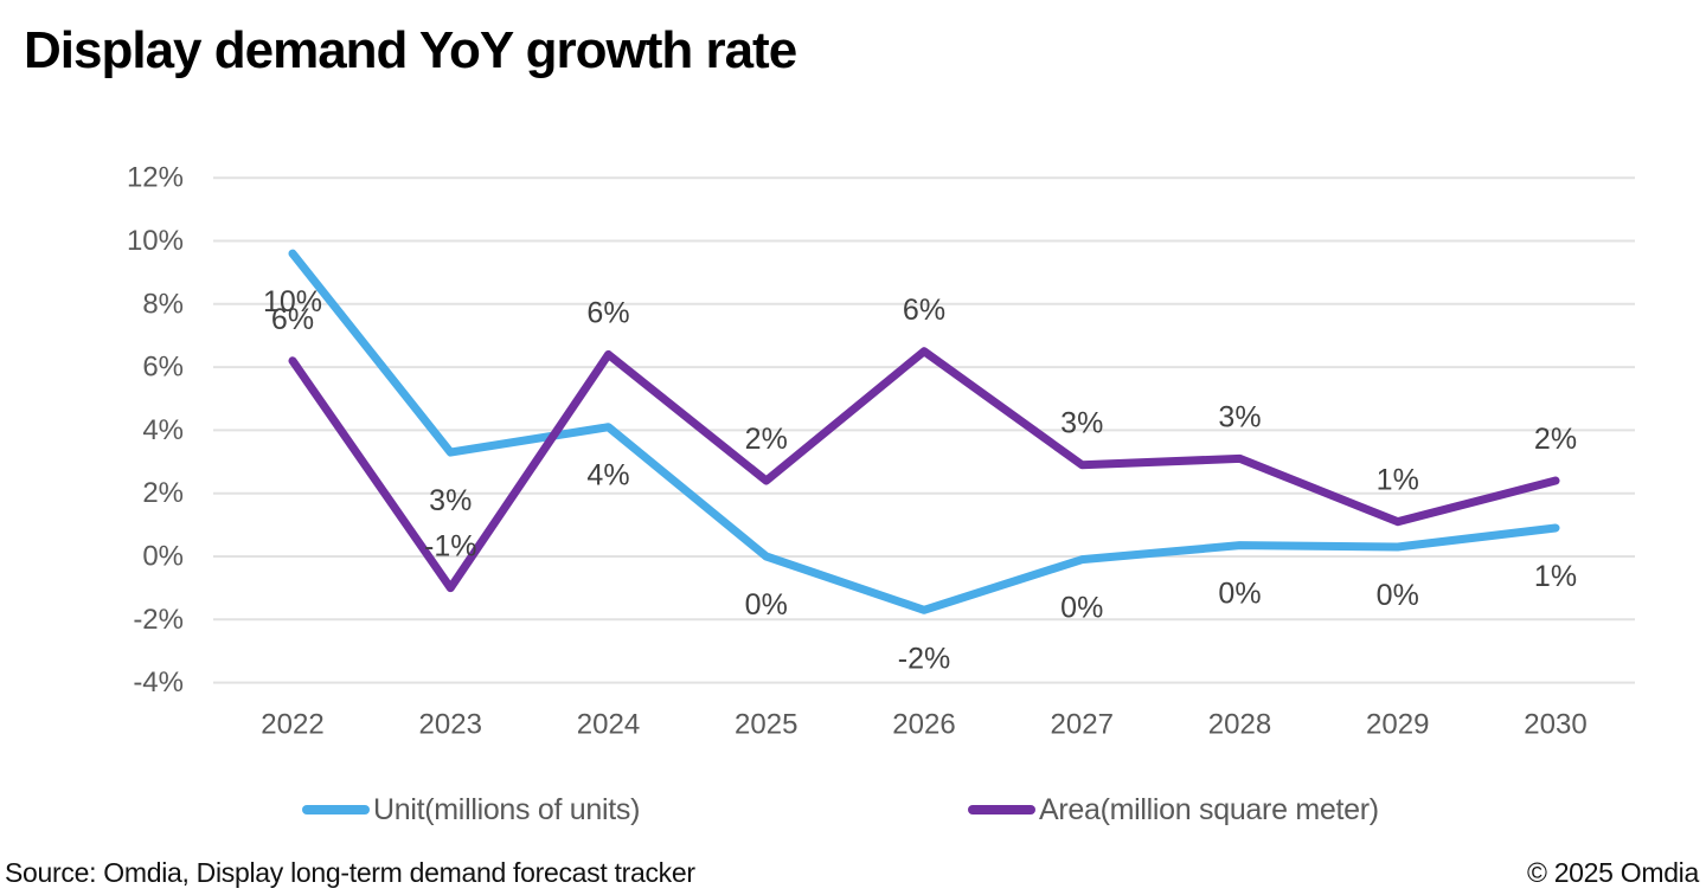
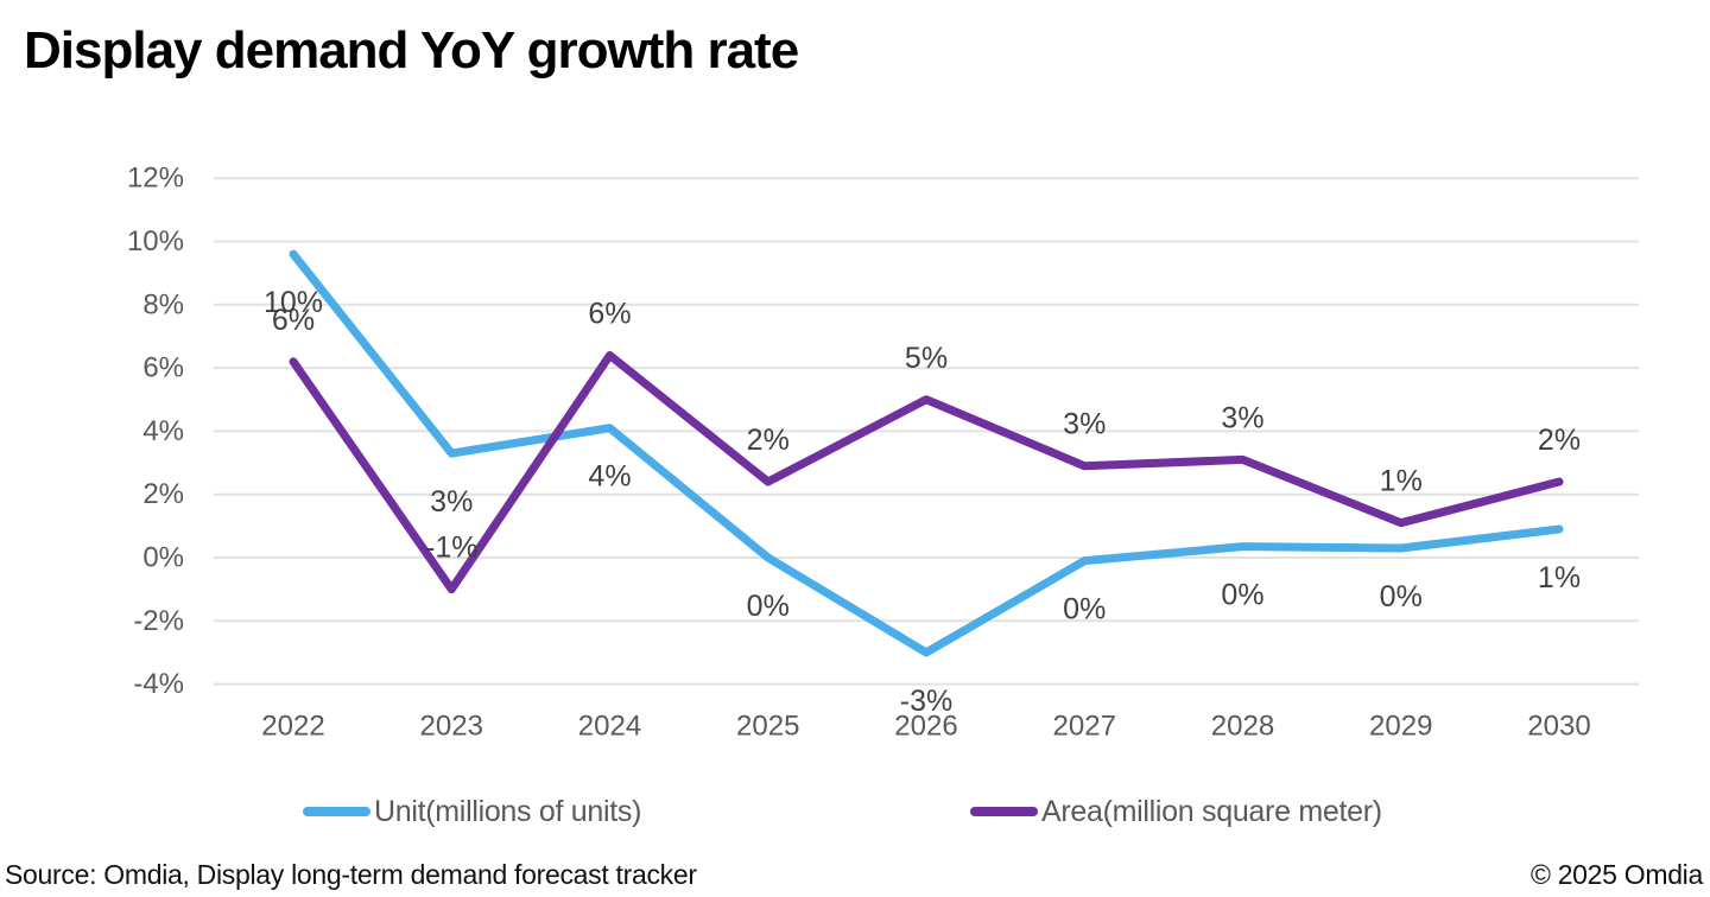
Unit(millions of units)/2026: -2% -> -3%
Area(million square meter)/2026: 6% -> 5%
